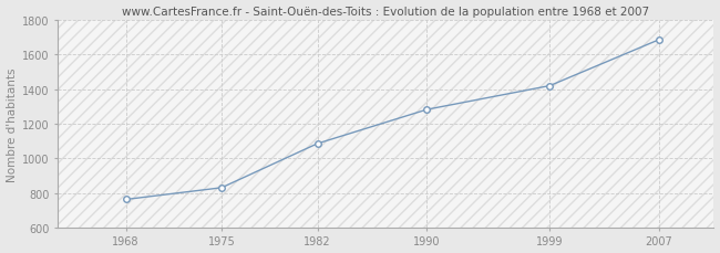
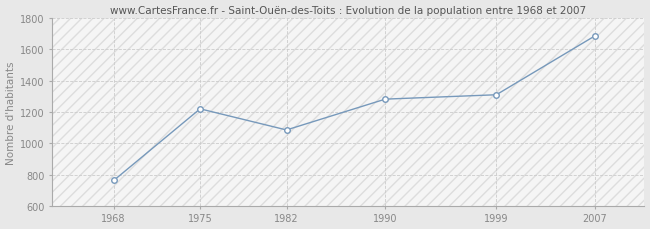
1975: 830 -> 1220
1999: 1420 -> 1310
